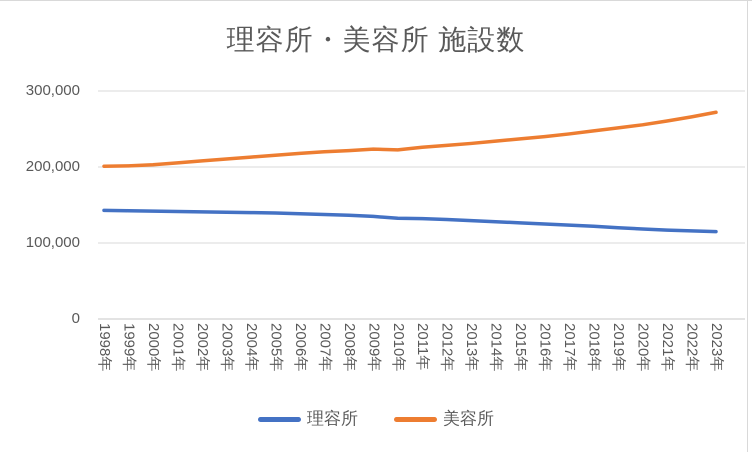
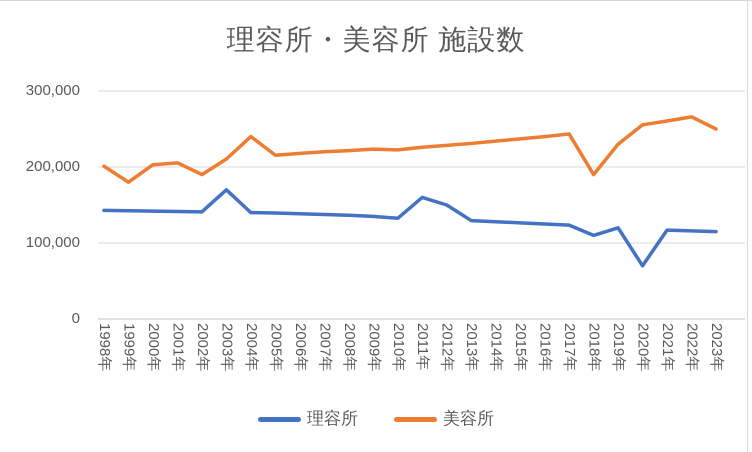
美容所/1999年: 200000 -> 180000
美容所/2002年: 210000 -> 190000
理容所/2003年: 140000 -> 170000
美容所/2004年: 210000 -> 240000
理容所/2011年: 130000 -> 160000
理容所/2012年: 130000 -> 150000
理容所/2018年: 120000 -> 110000
美容所/2018年: 250000 -> 190000
美容所/2019年: 250000 -> 230000
理容所/2020年: 120000 -> 70000
美容所/2023年: 270000 -> 250000
